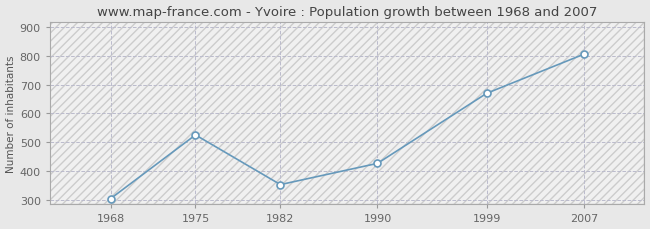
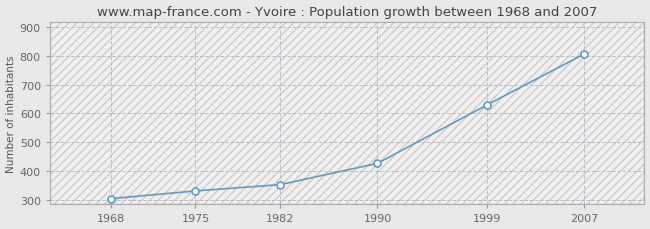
1975: 525 -> 330
1999: 670 -> 629
